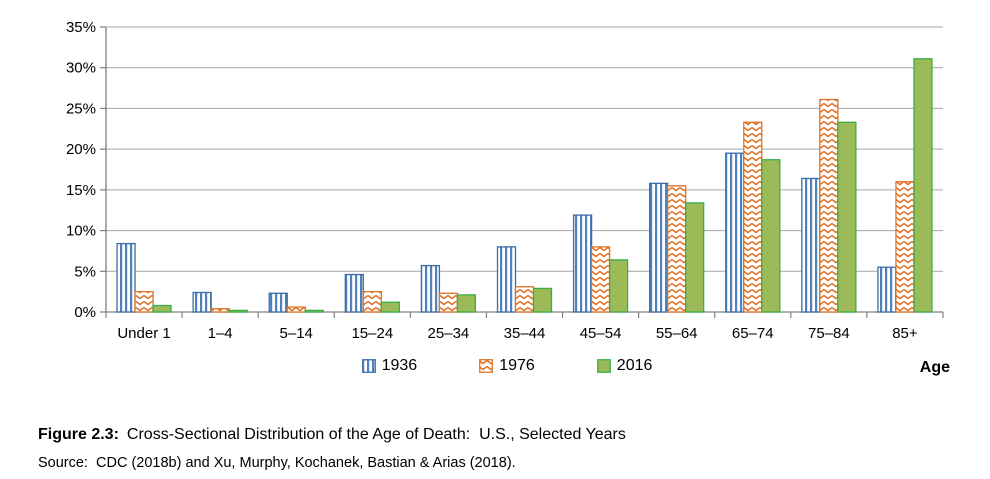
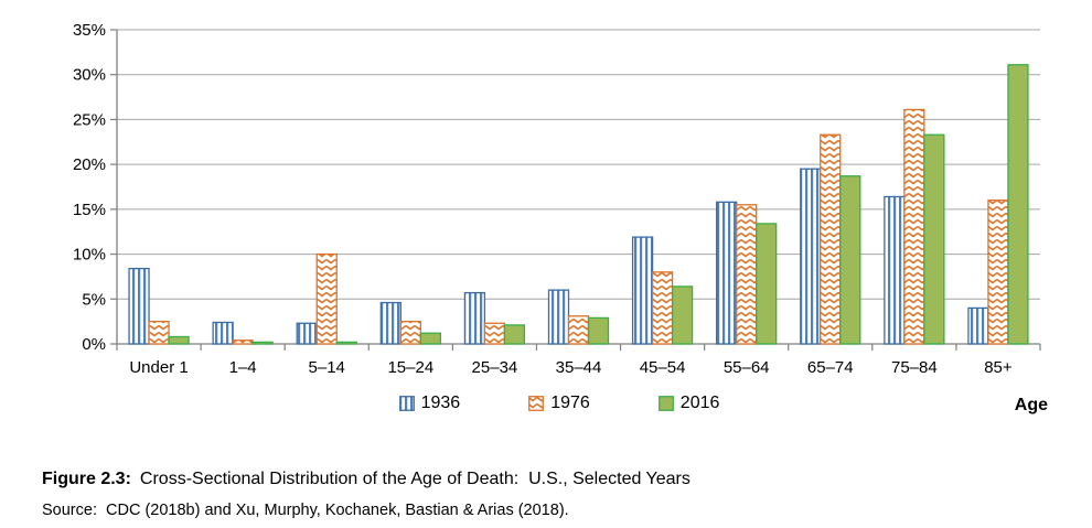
1976/5–14: 1% -> 10%
1936/35–44: 8% -> 6%
1936/85+: 6% -> 4%
